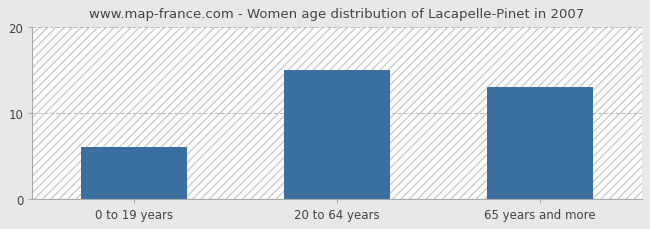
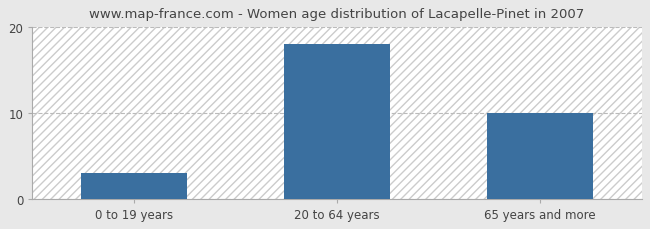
0 to 19 years: 6 -> 3
20 to 64 years: 15 -> 18
65 years and more: 13 -> 10
